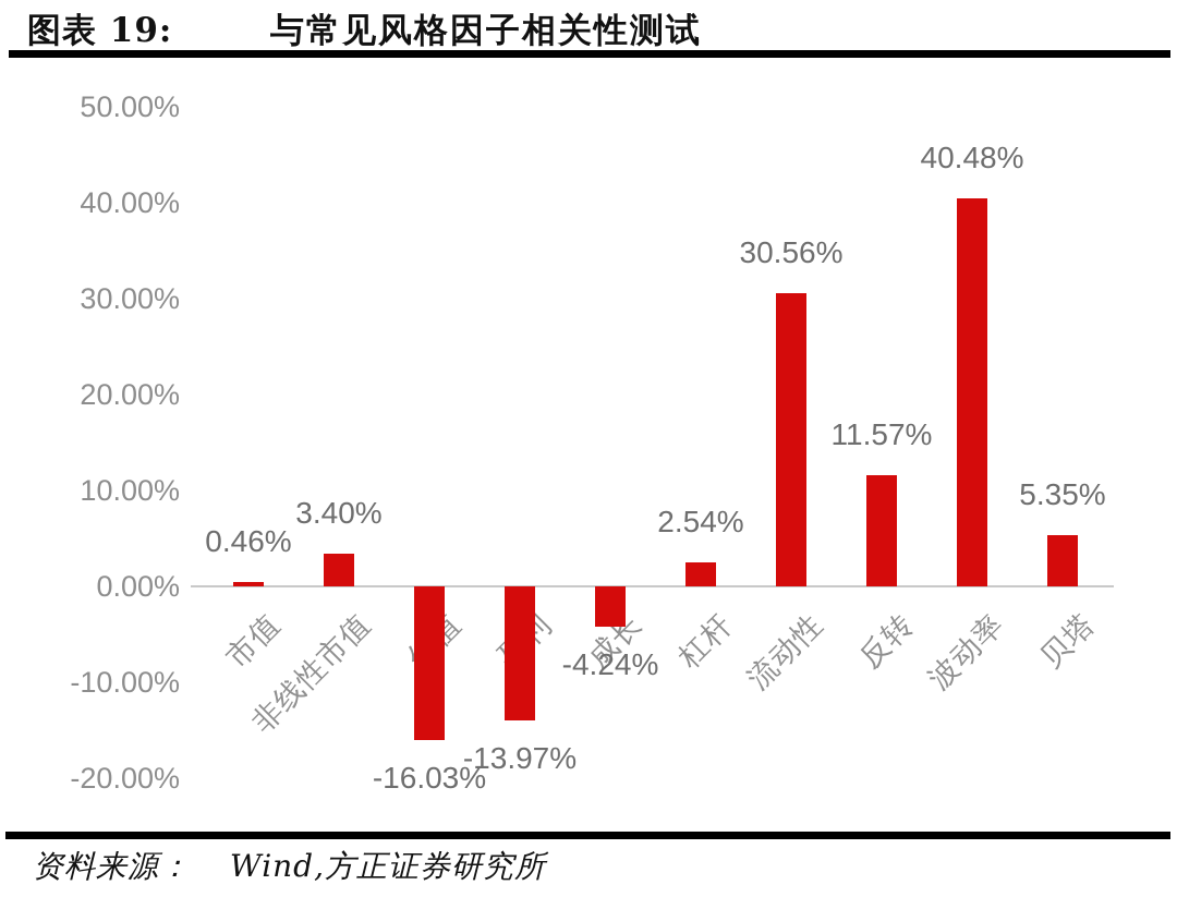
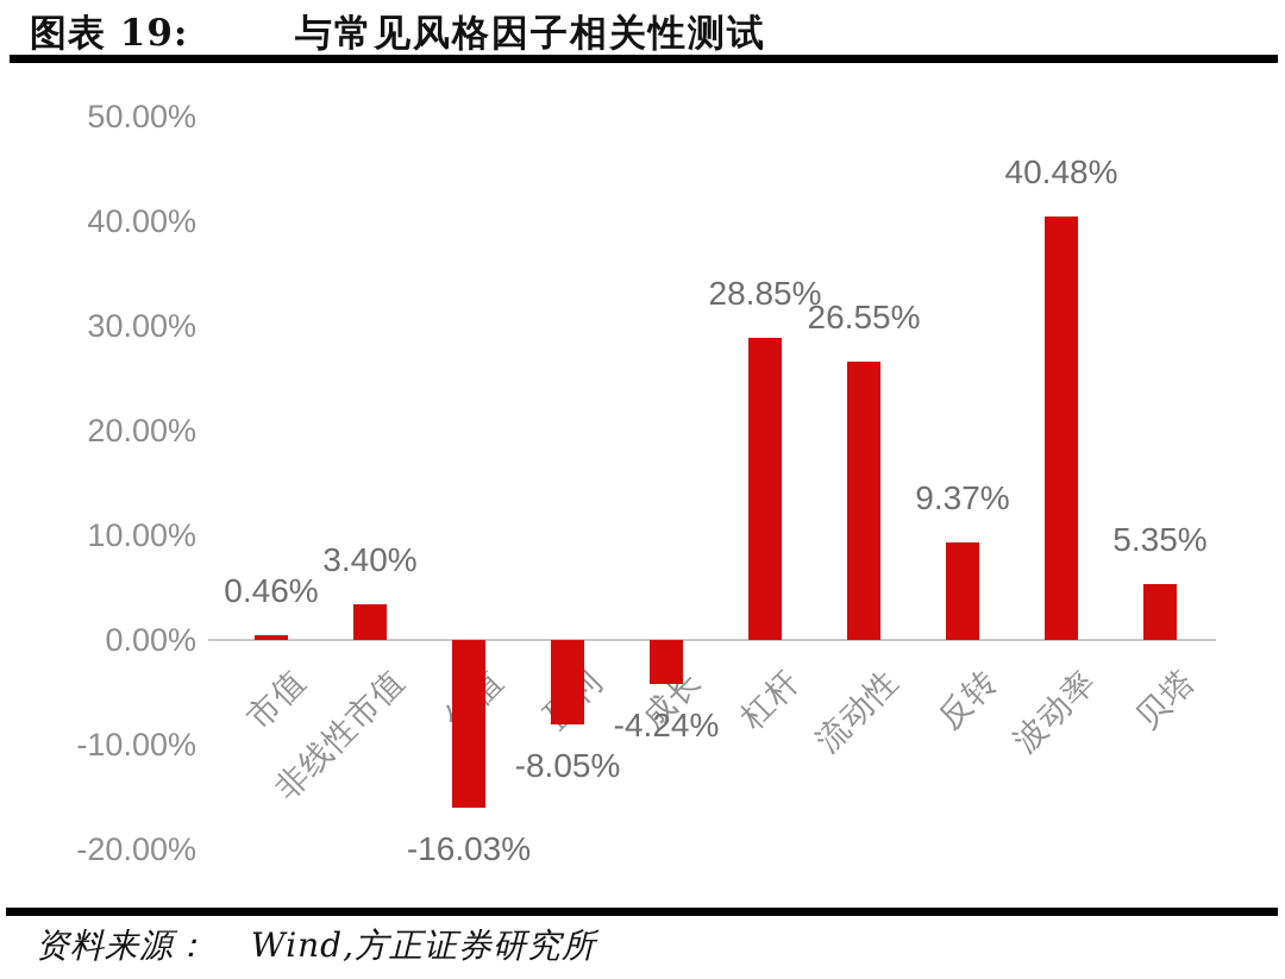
盈利: -13.97% -> -8.05%
杠杆: 2.54% -> 28.85%
流动性: 30.56% -> 26.55%
反转: 11.57% -> 9.37%
